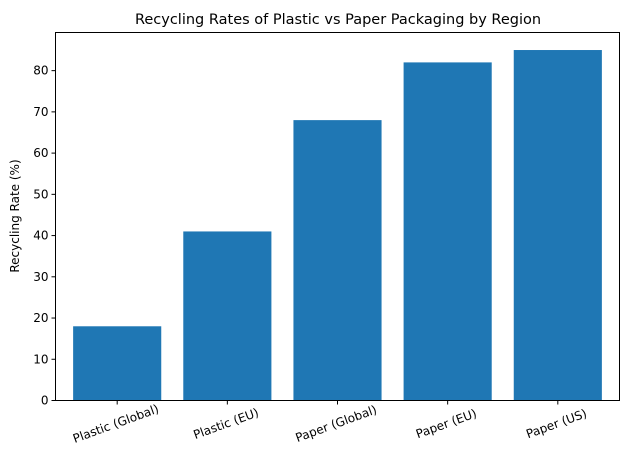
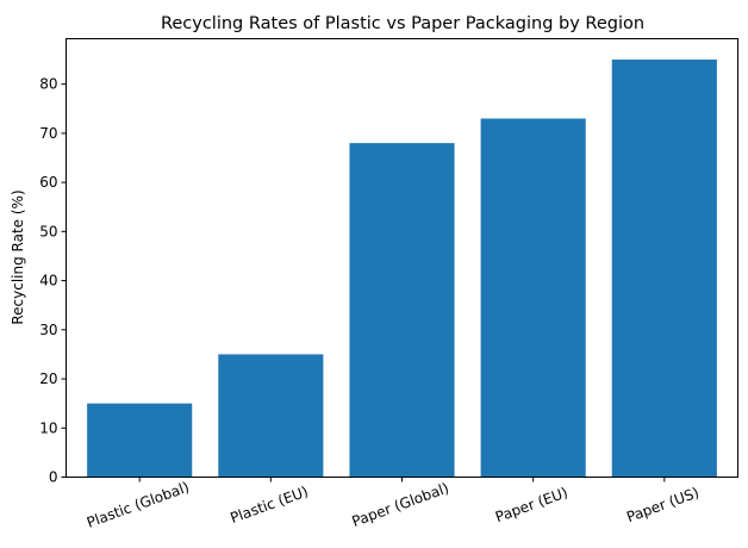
Plastic (Global): 18 -> 15
Plastic (EU): 41 -> 25
Paper (EU): 82 -> 73
